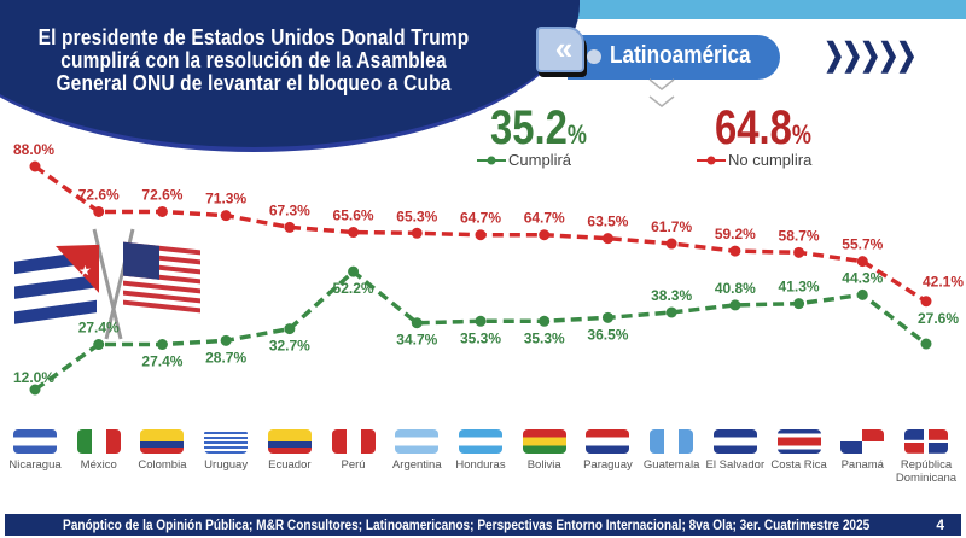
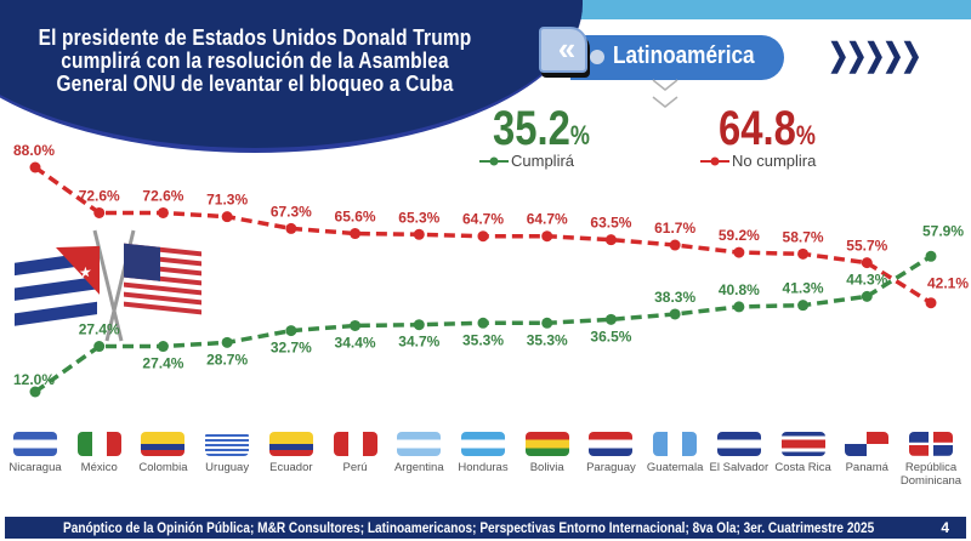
Cumplirá/Perú: 52.2% -> 34.4%
Cumplirá/República Dominicana: 27.6% -> 57.9%
